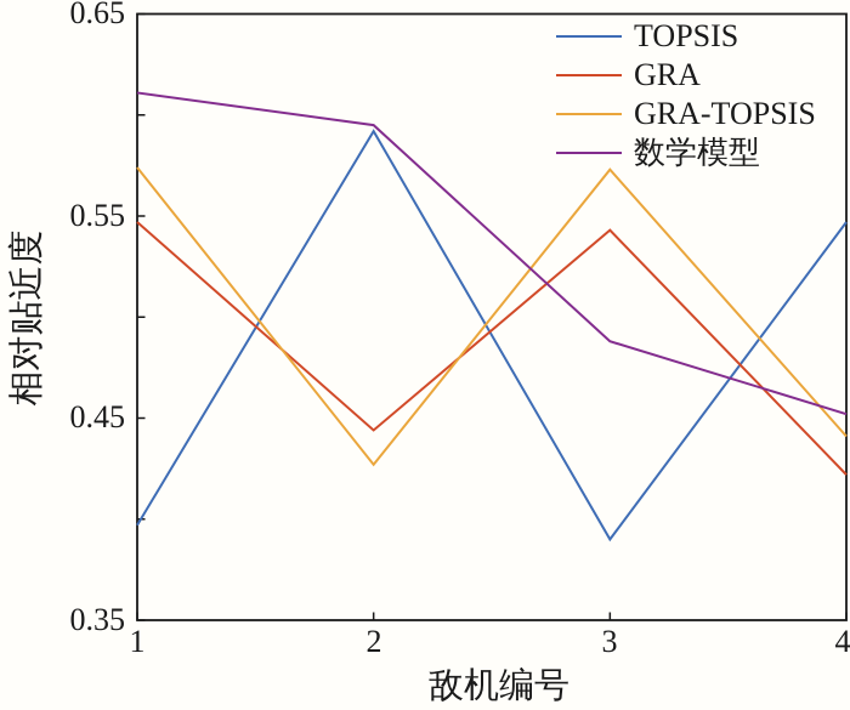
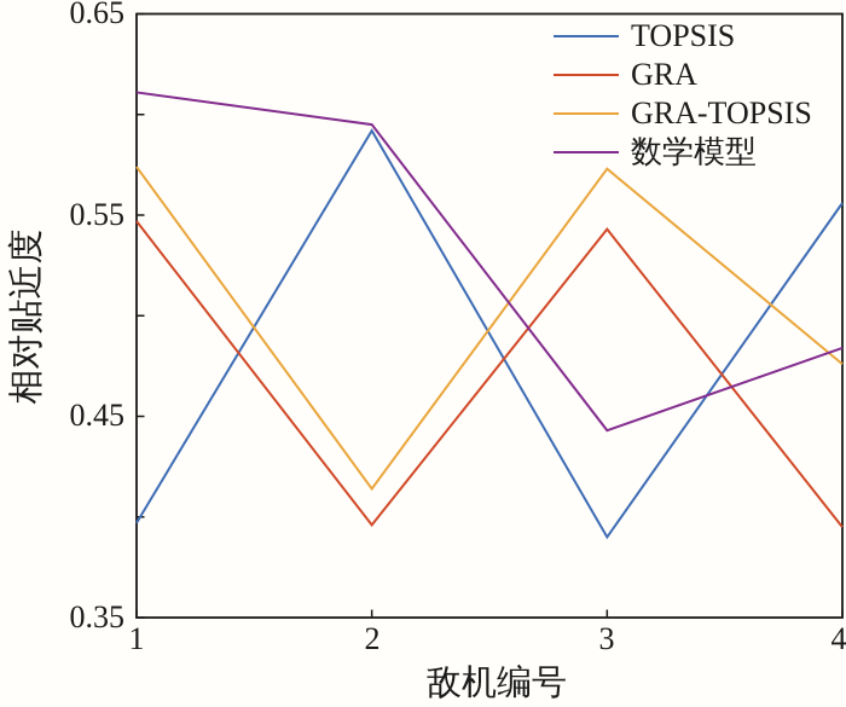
GRA/2: 0.444 -> 0.396
GRA-TOPSIS/2: 0.427 -> 0.414
数学模型/3: 0.488 -> 0.443
TOPSIS/4: 0.547 -> 0.556
GRA/4: 0.422 -> 0.395
GRA-TOPSIS/4: 0.441 -> 0.476
数学模型/4: 0.452 -> 0.484
